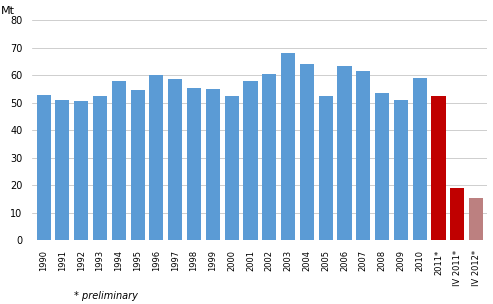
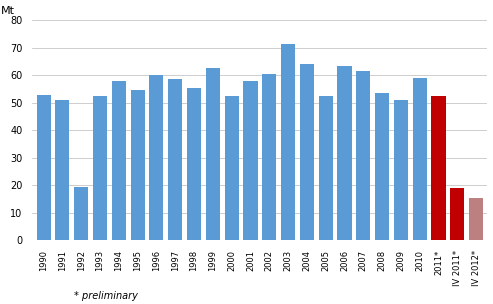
1992: 50.5 -> 19.5
1999: 55.0 -> 62.5
2003: 68.0 -> 71.5
